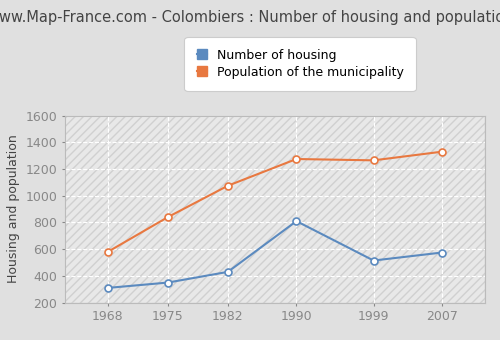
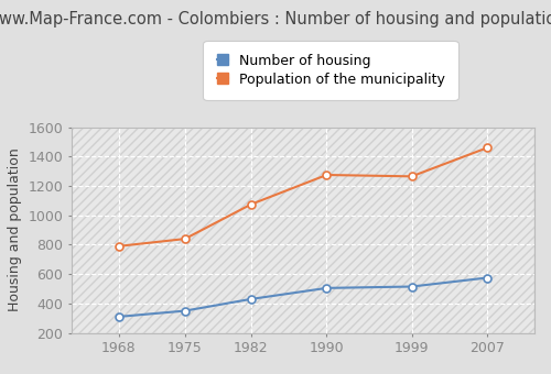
Population of the municipality/1968: 580 -> 790
Number of housing/1990: 810 -> 500
Population of the municipality/2007: 1330 -> 1460
